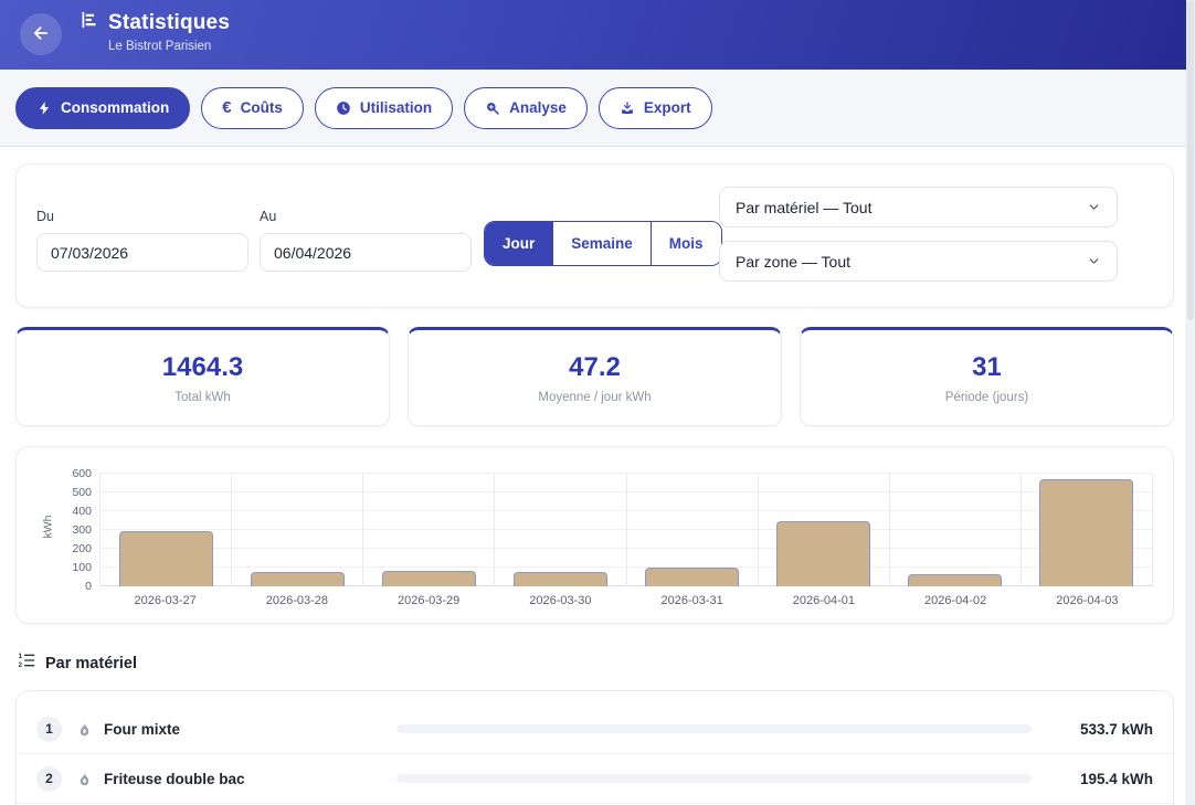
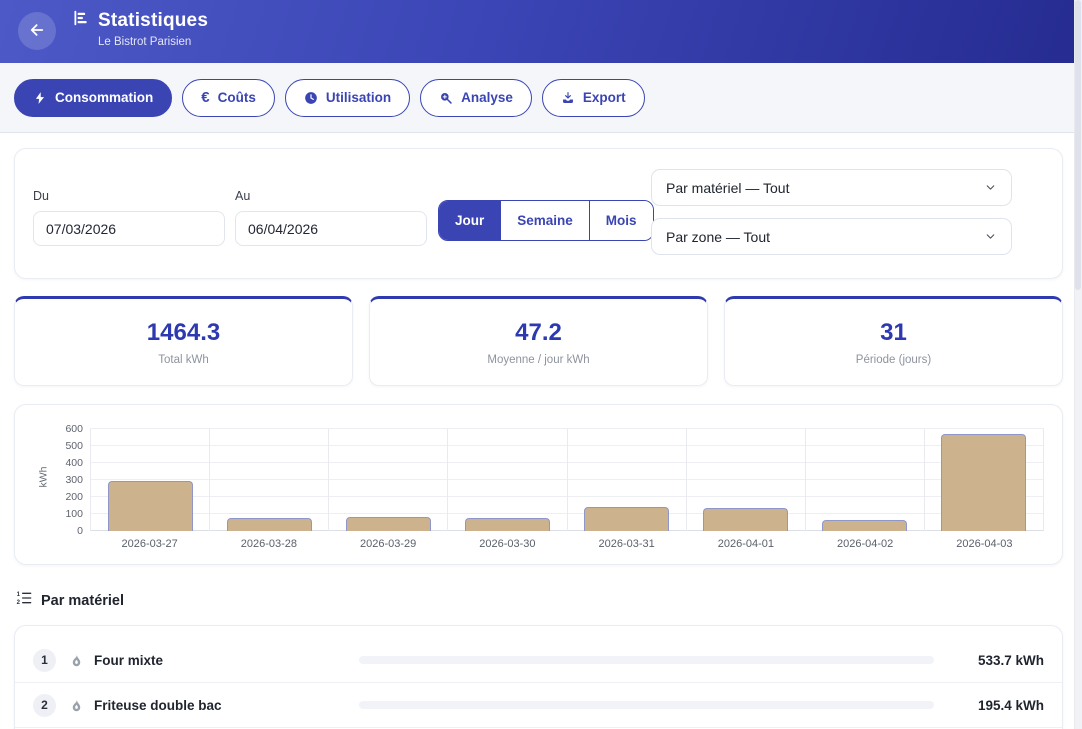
2026-03-31: 100 -> 140
2026-04-01: 350 -> 130
